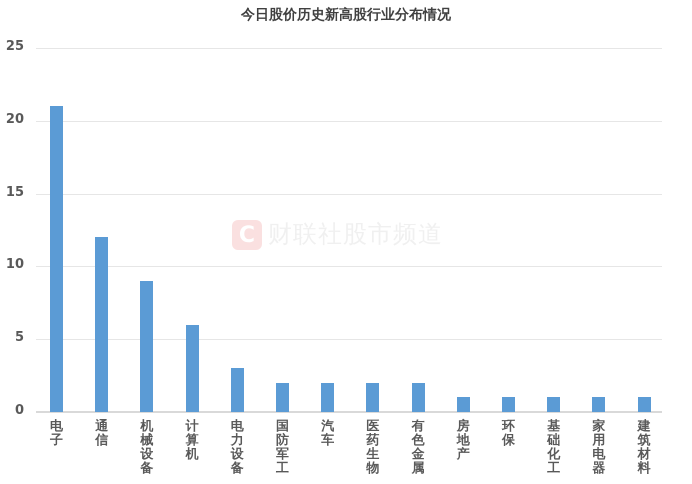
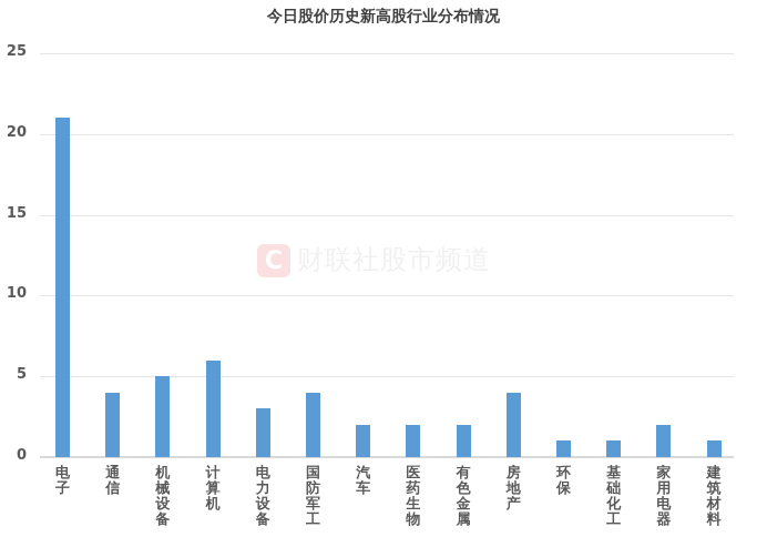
通信: 12 -> 4
机械设备: 9 -> 5
国防军工: 2 -> 4
房地产: 1 -> 4
家用电器: 1 -> 2
